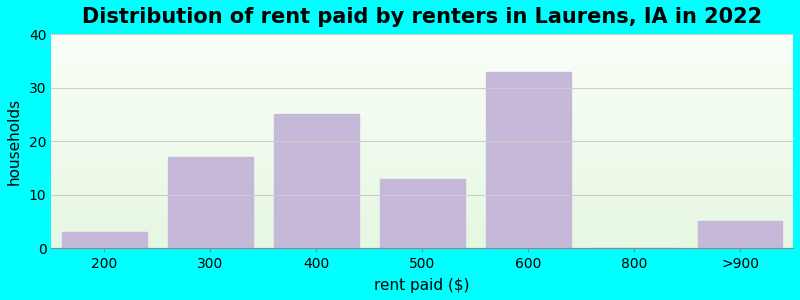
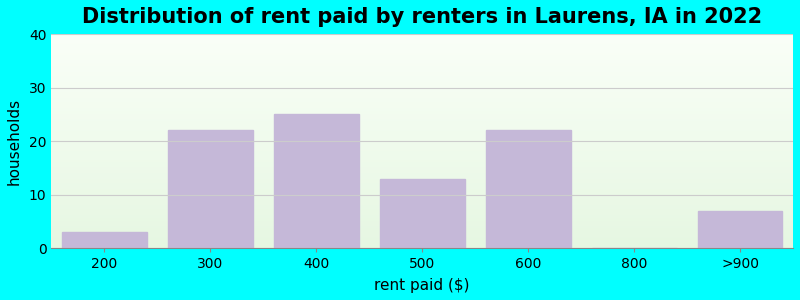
300: 17 -> 22
600: 33 -> 22
>900: 5 -> 7
